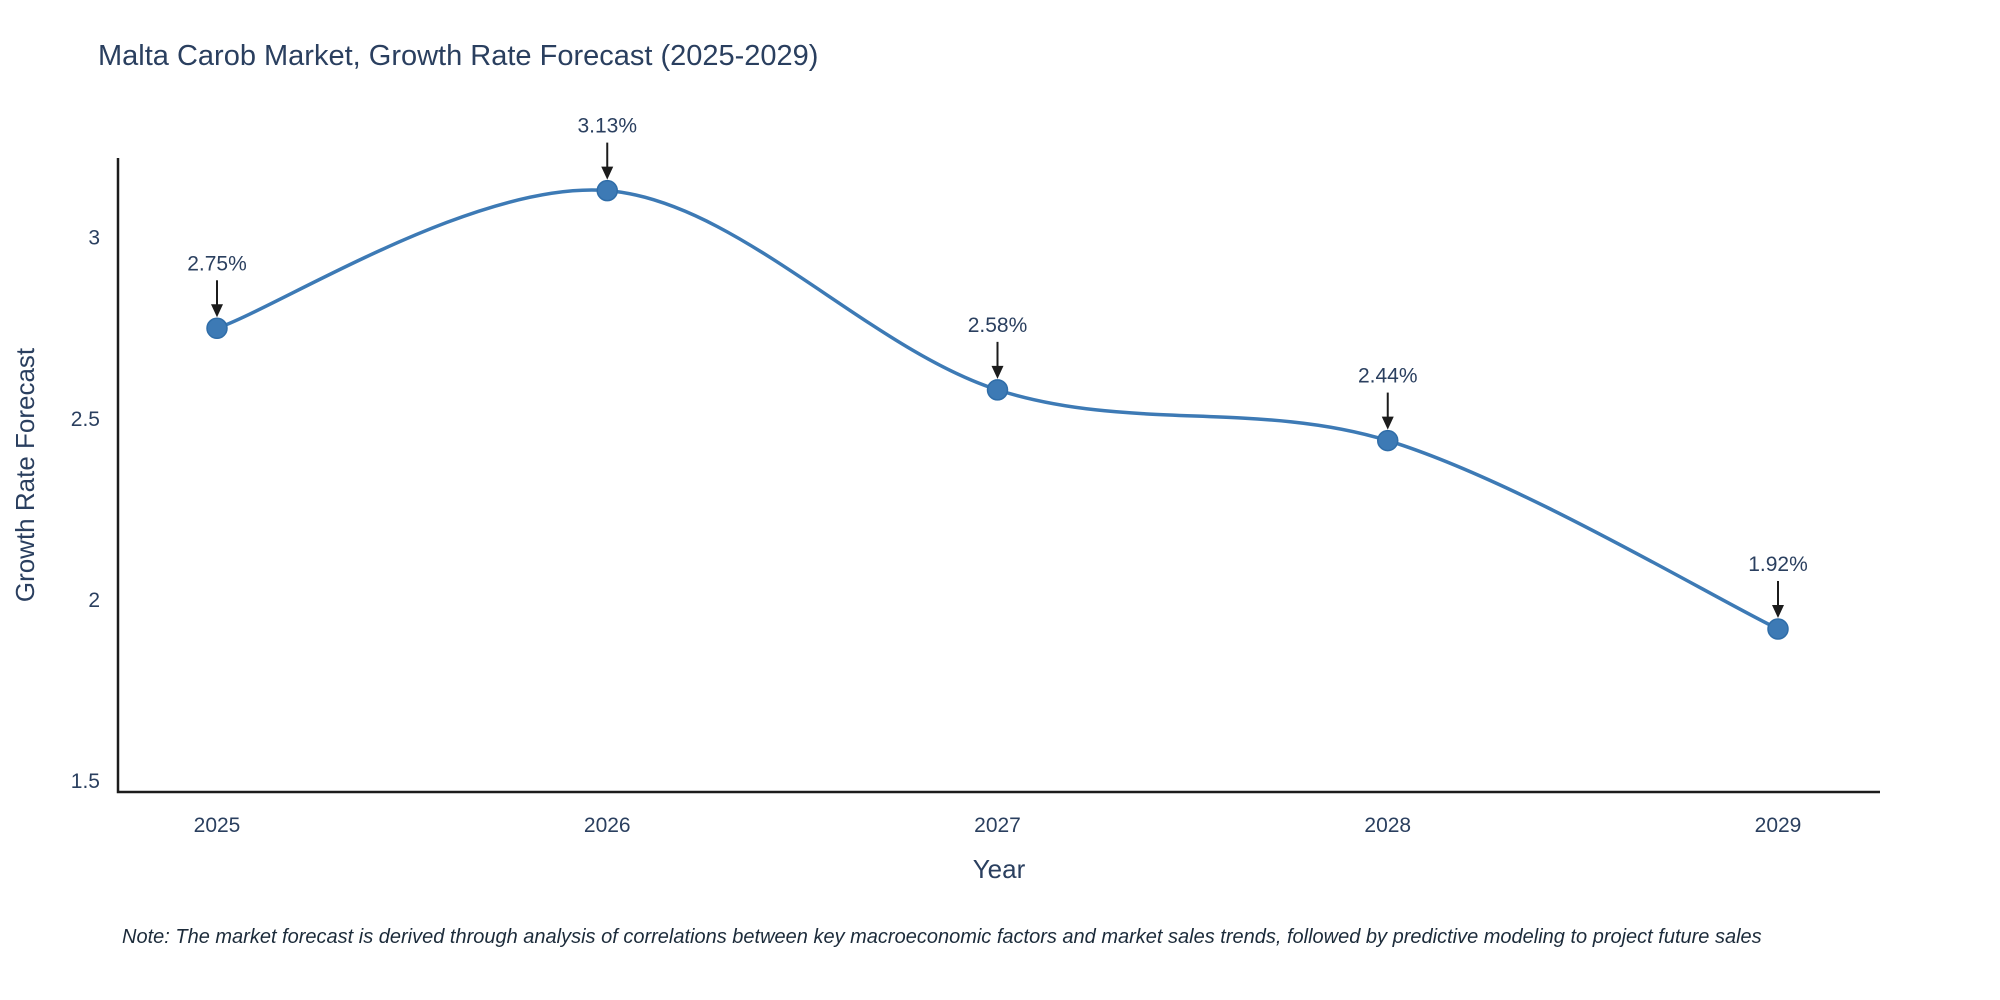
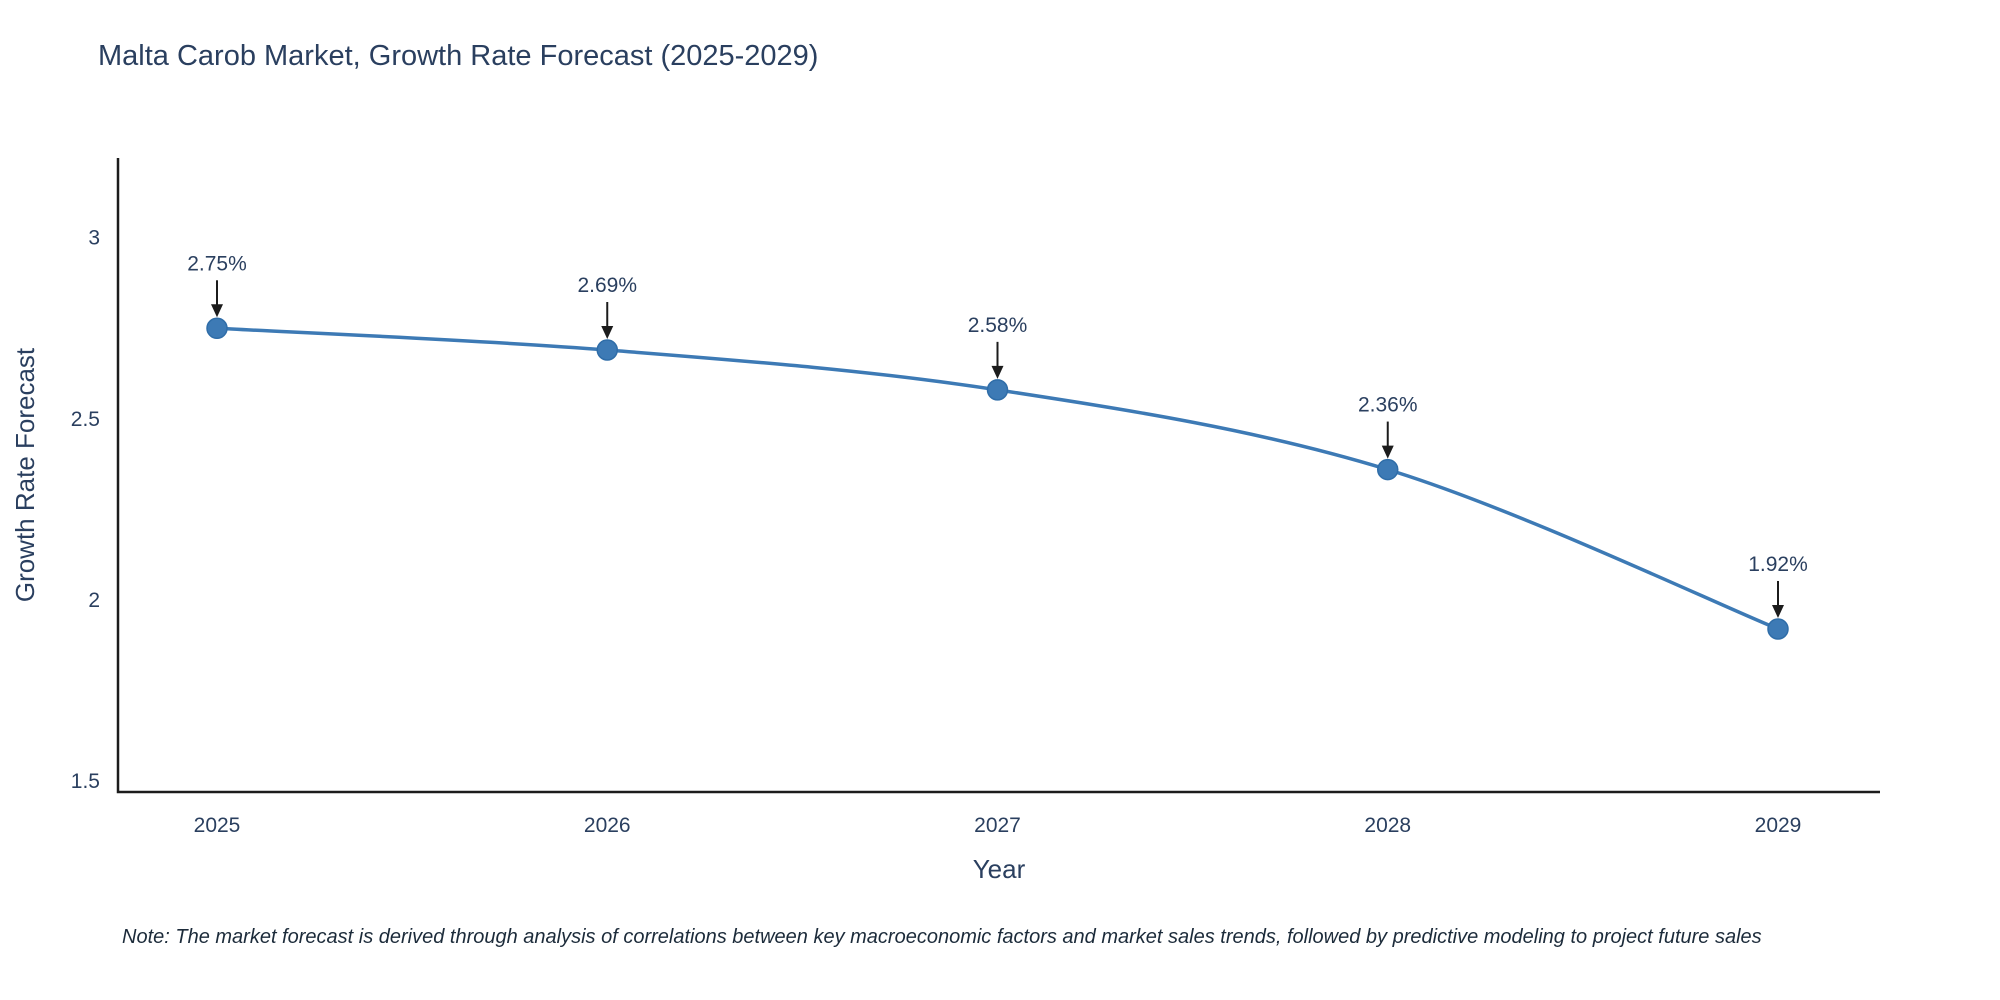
2026: 3.13% -> 2.69%
2028: 2.44% -> 2.36%
